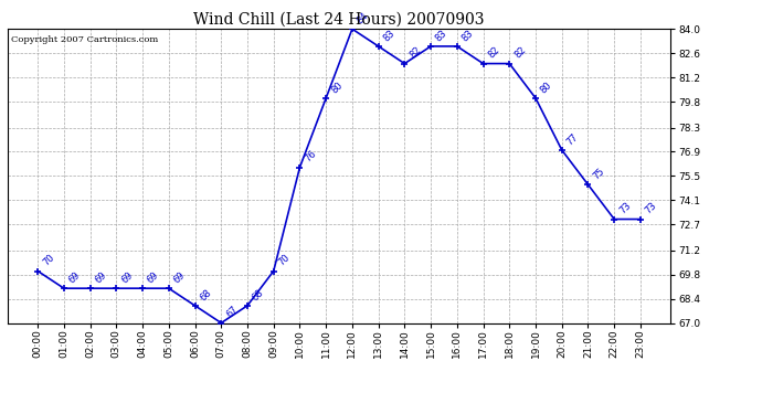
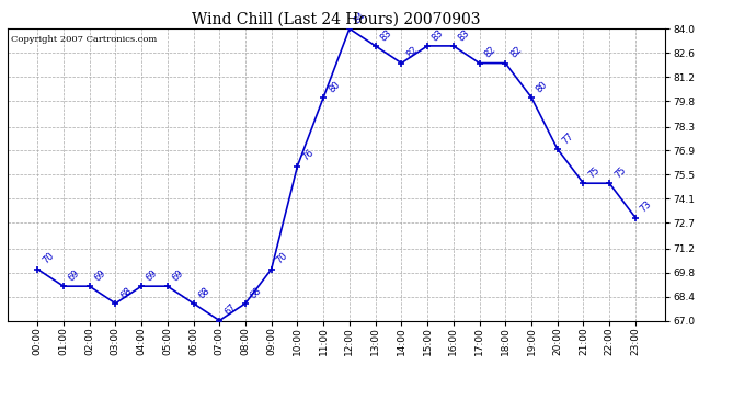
03:00: 69 -> 68
22:00: 73 -> 75
